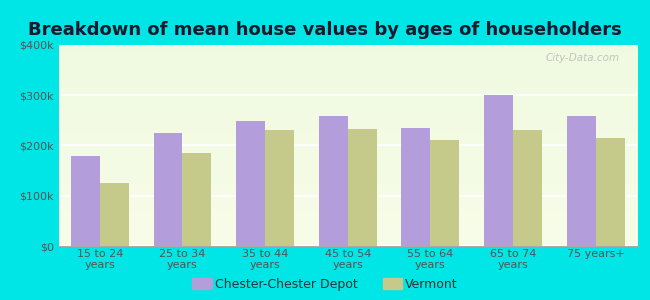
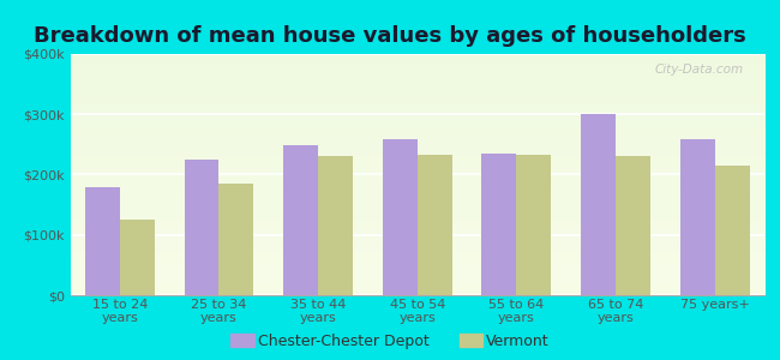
Vermont/55 to 64 years: $210k -> $232k
